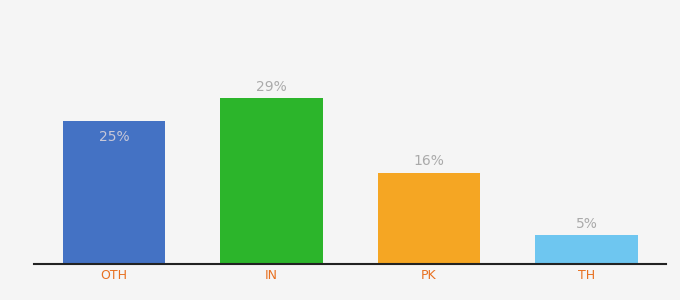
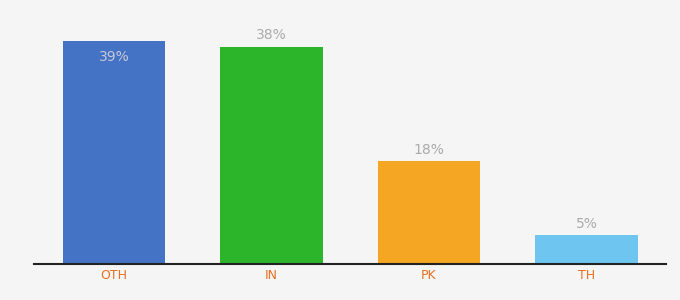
OTH: 25% -> 39%
IN: 29% -> 38%
PK: 16% -> 18%
